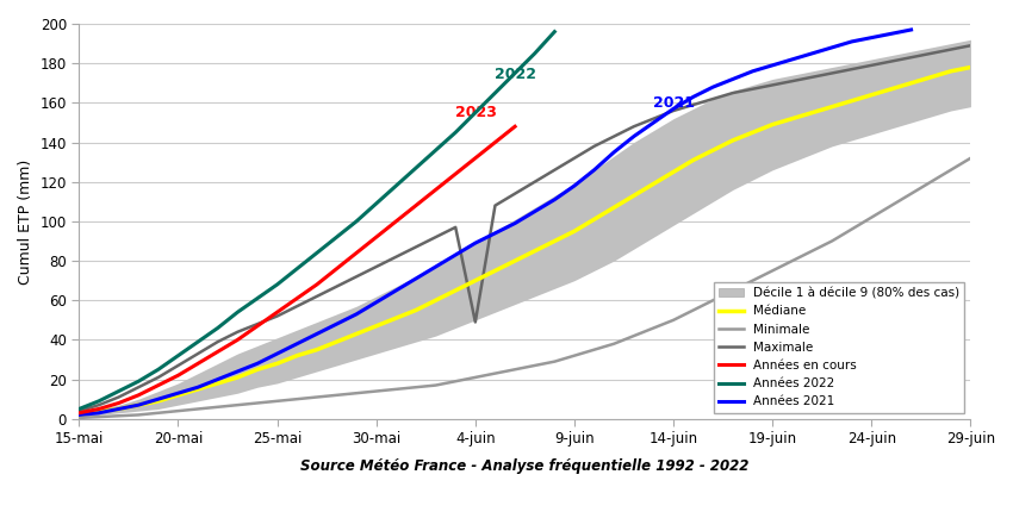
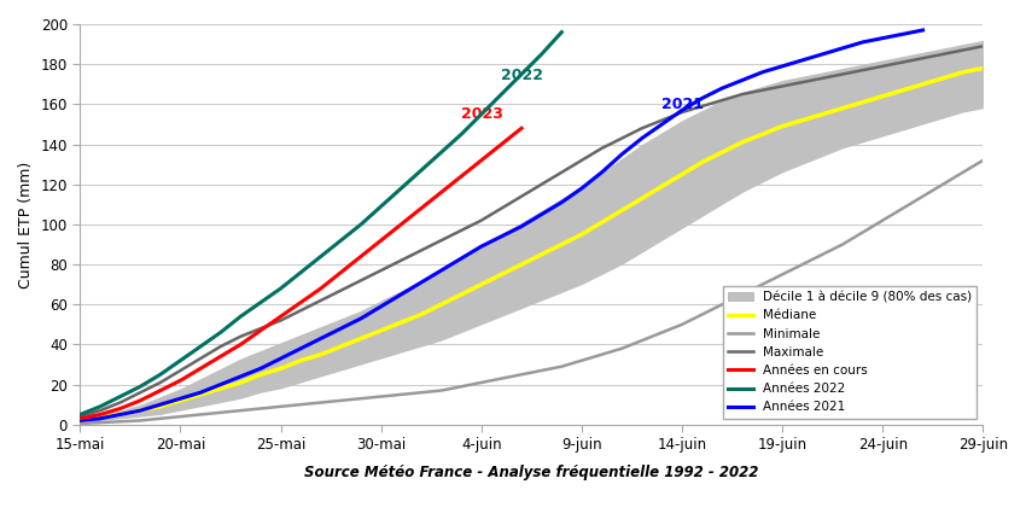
Maximale/4-juin: 49 -> 102
